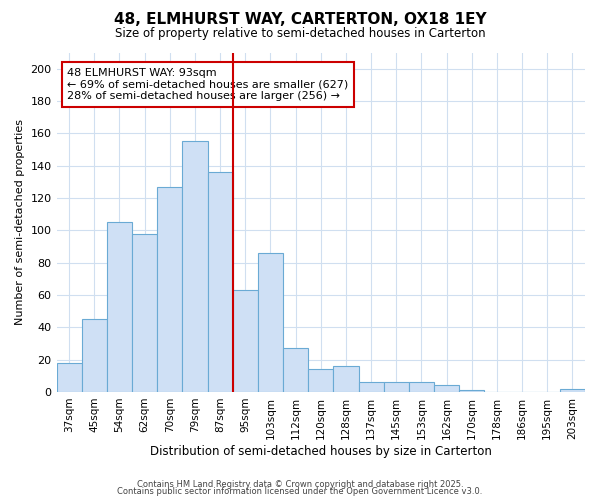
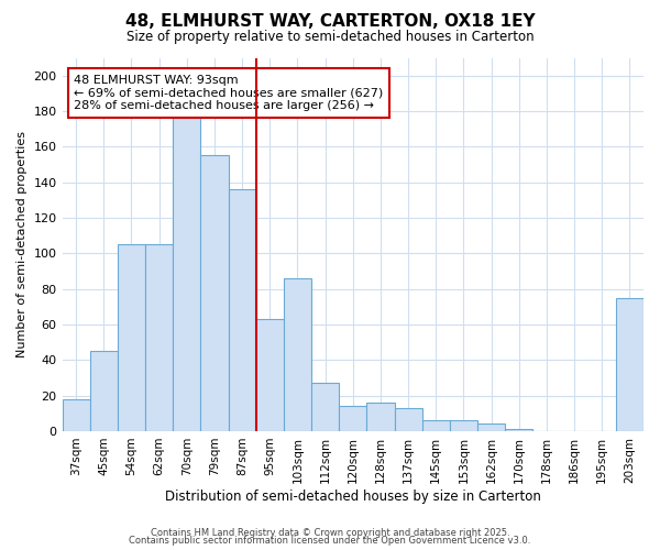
62sqm: 98 -> 105
70sqm: 127 -> 178
137sqm: 6 -> 13
203sqm: 2 -> 75
